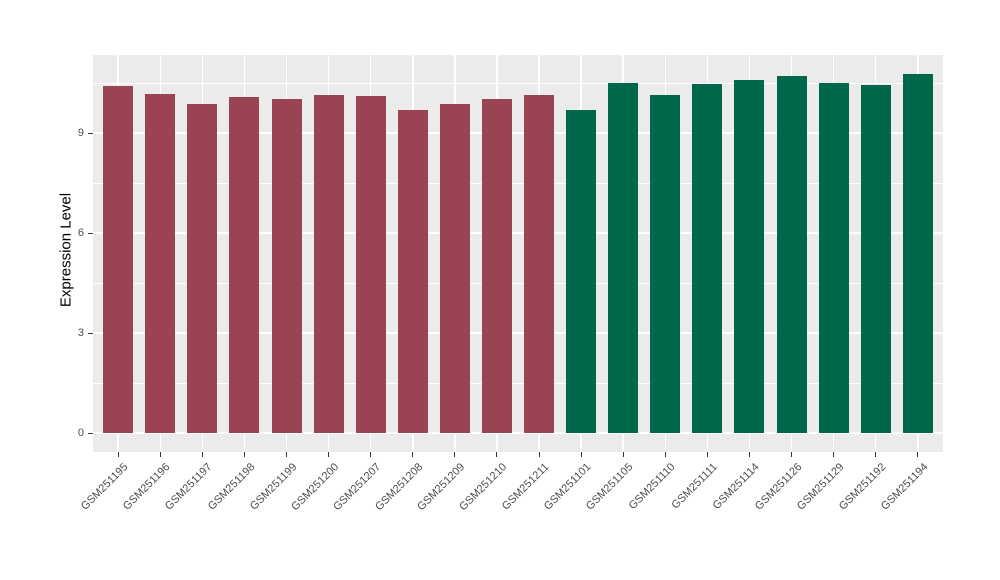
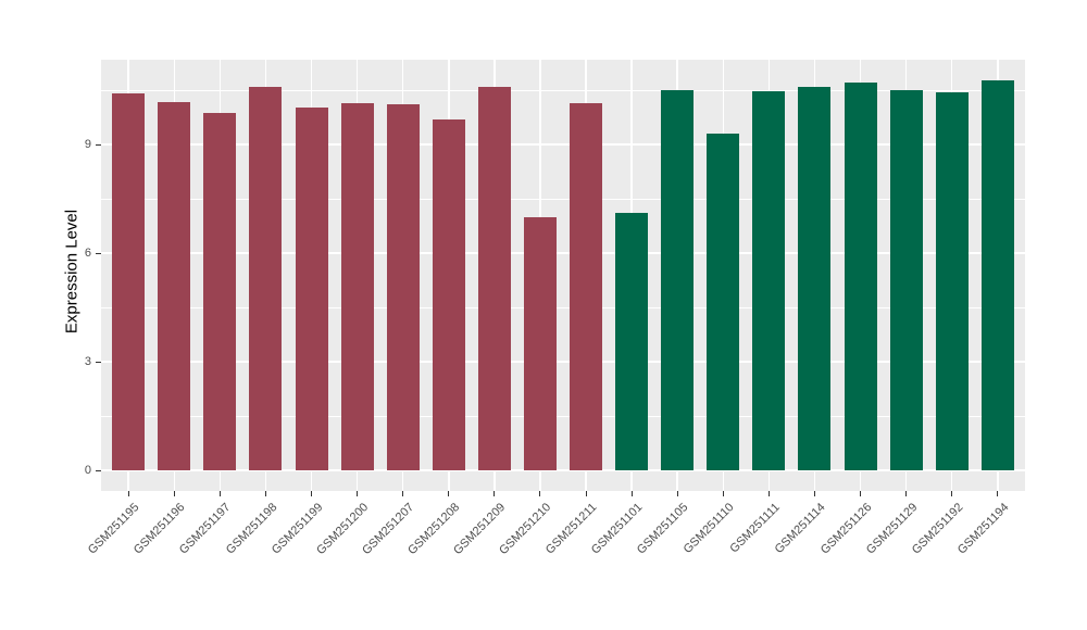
GSM251198: 10.1 -> 10.6
GSM251209: 9.9 -> 10.6
GSM251210: 10.0 -> 7.0
GSM251101: 9.7 -> 7.1
GSM251110: 10.2 -> 9.3
